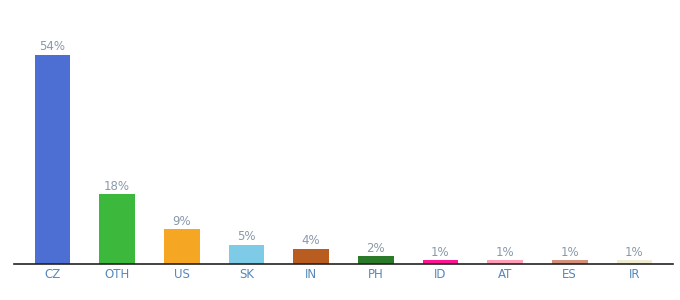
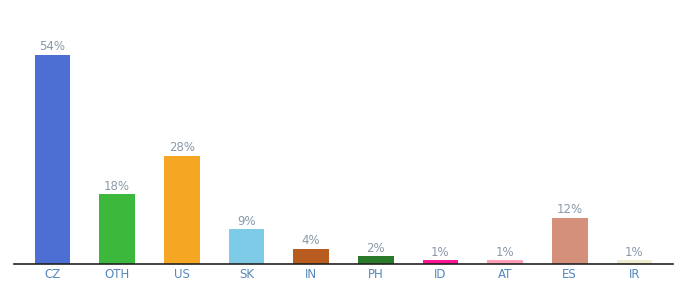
US: 9% -> 28%
SK: 5% -> 9%
ES: 1% -> 12%
